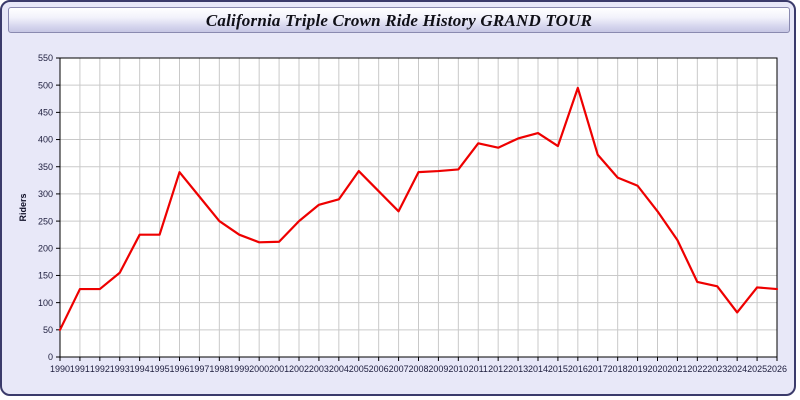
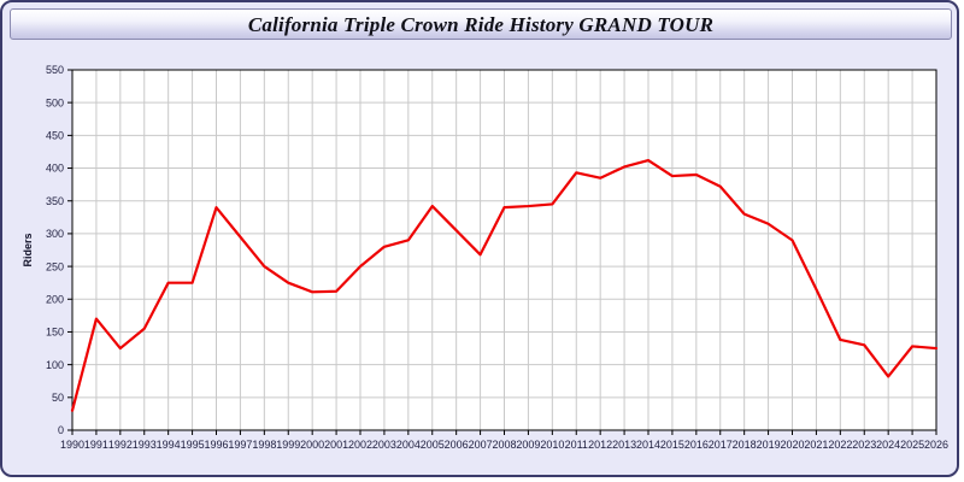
1990: 50 -> 30
1991: 120 -> 170
2016: 500 -> 390
2020: 270 -> 290
